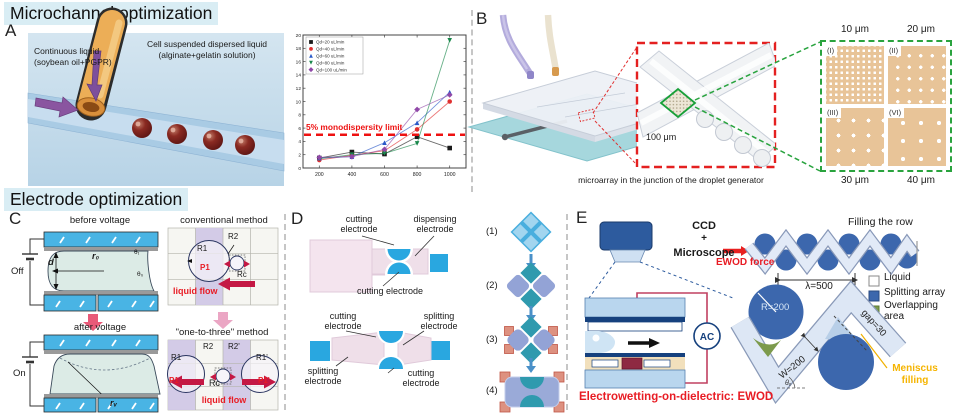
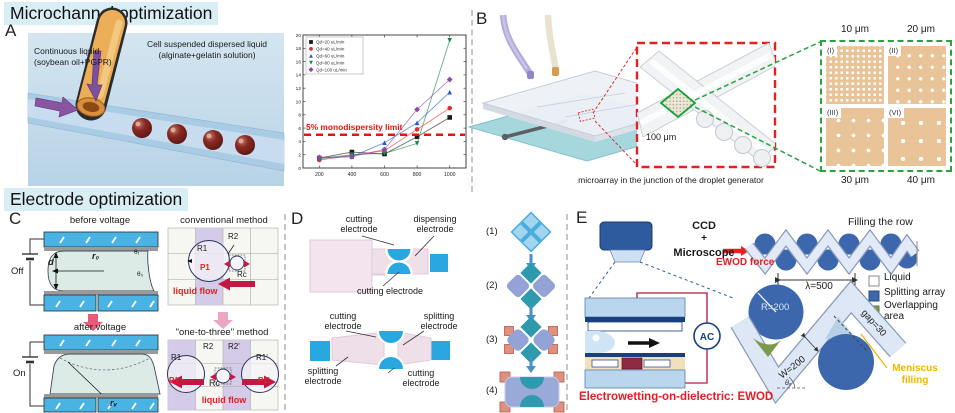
Qd=20 uL/min/1000: 3 -> 8
Qd=40 uL/min/1000: 10 -> 9
Qd=100 uL/min/1000: 11 -> 13
